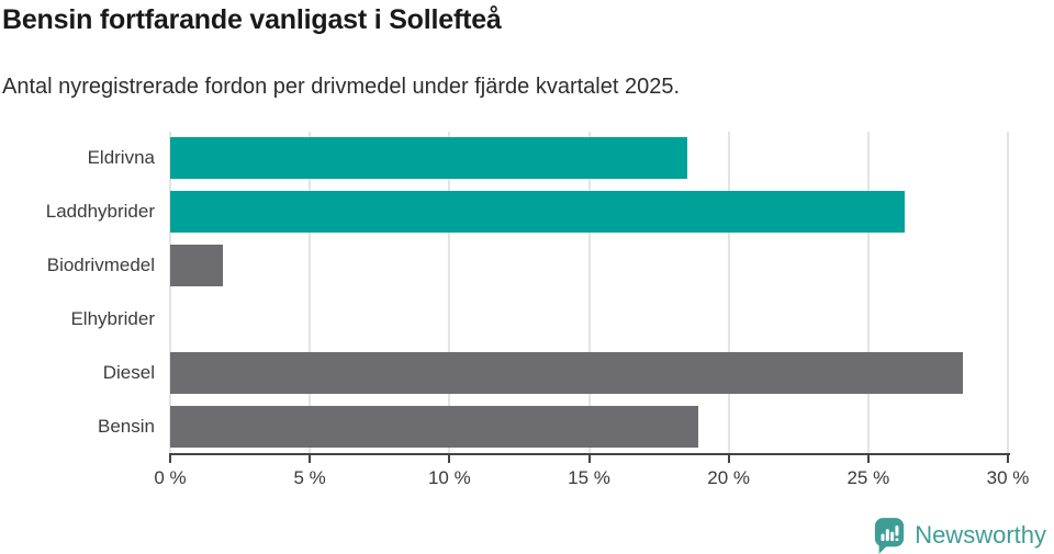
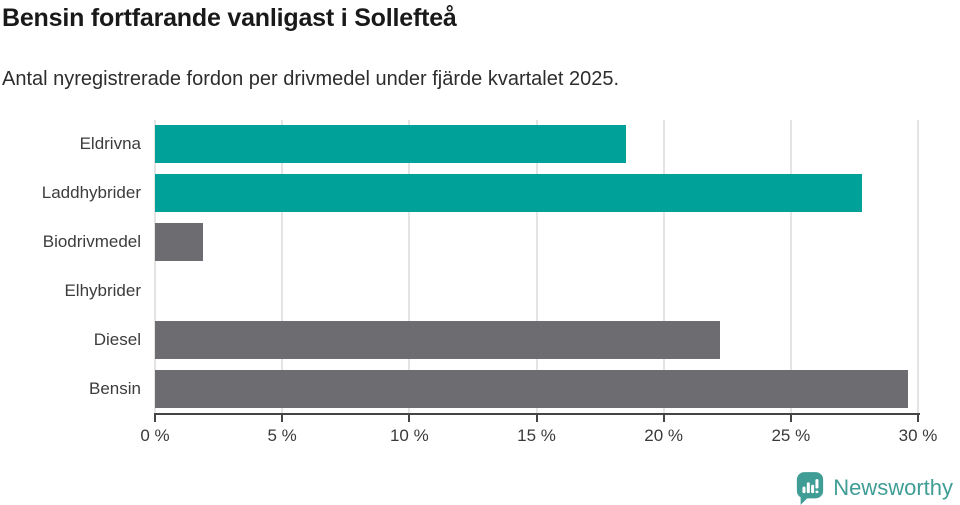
Laddhybrider: 26.3% -> 27.8%
Diesel: 28.4% -> 22.2%
Bensin: 18.9% -> 29.6%
